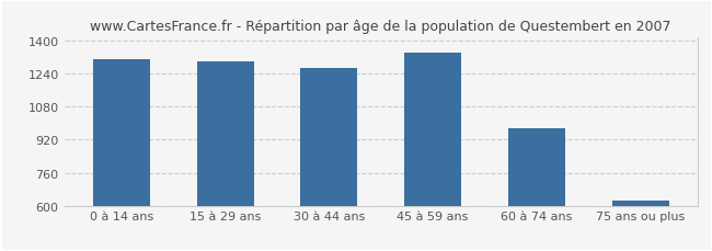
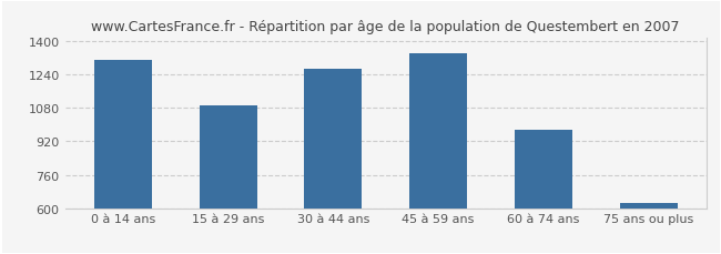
15 à 29 ans: 1300 -> 1090
